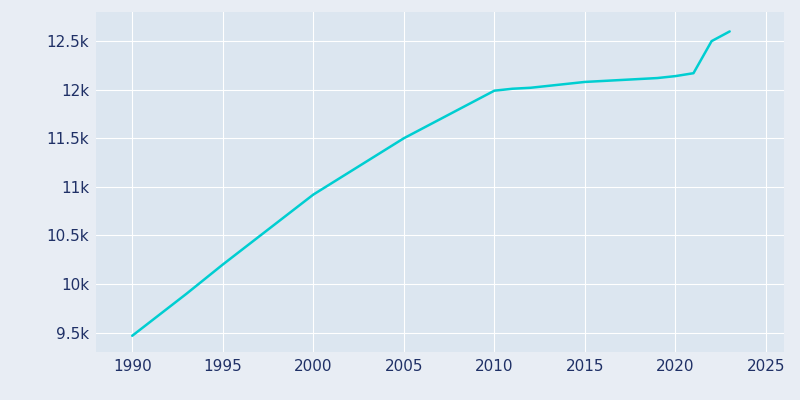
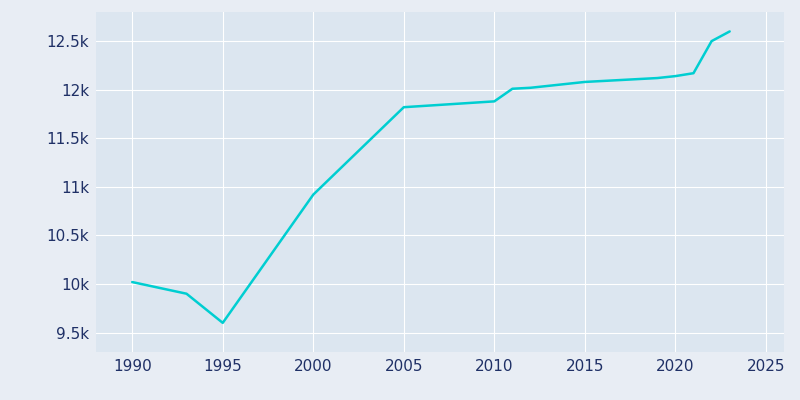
1990: 9.47k -> 10.02k
1995: 10.20k -> 9.60k
2005: 11.50k -> 11.82k
2010: 11.99k -> 11.88k
